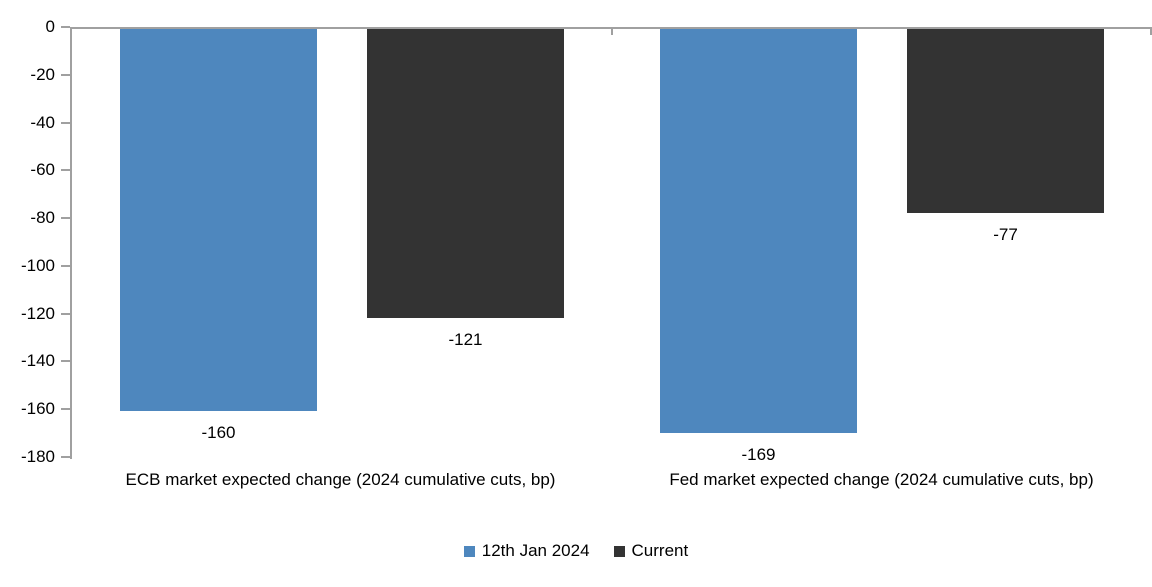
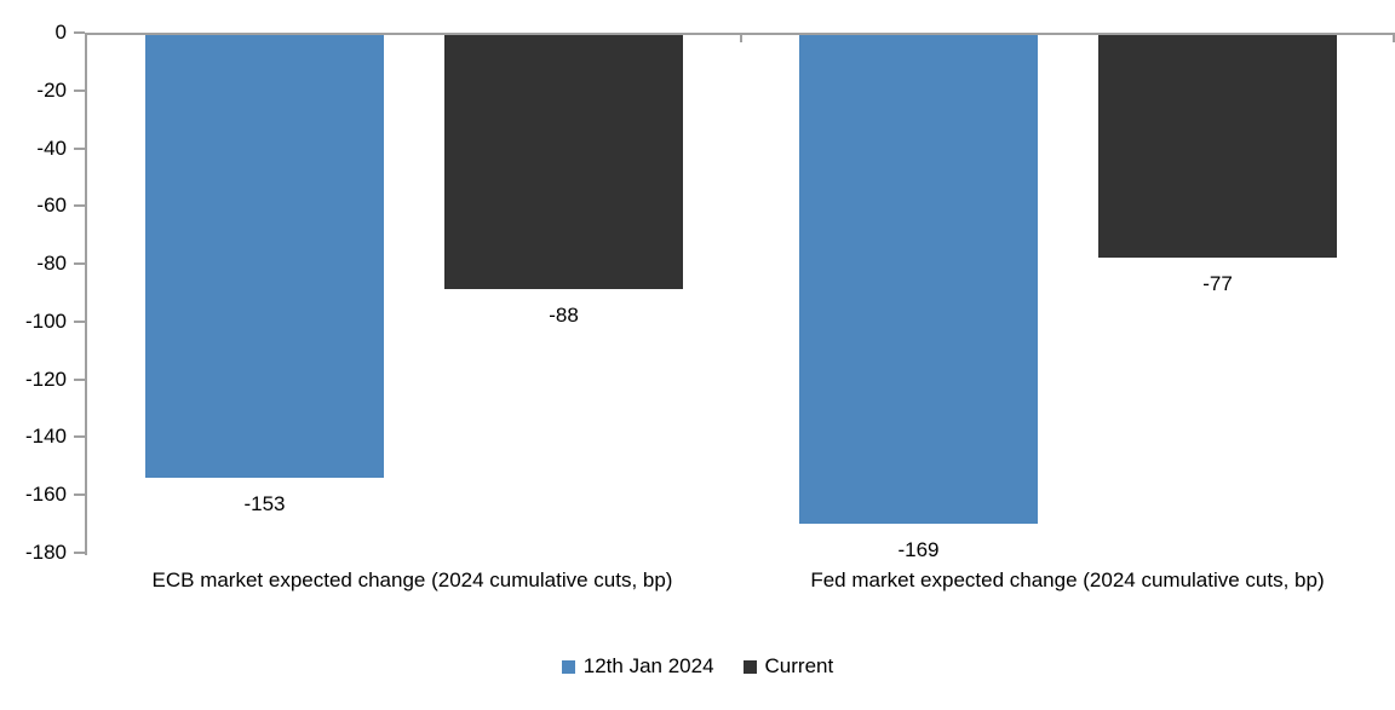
12th Jan 2024/ECB market expected change (2024 cumulative cuts, bp): -160 -> -153
Current/ECB market expected change (2024 cumulative cuts, bp): -121 -> -88
